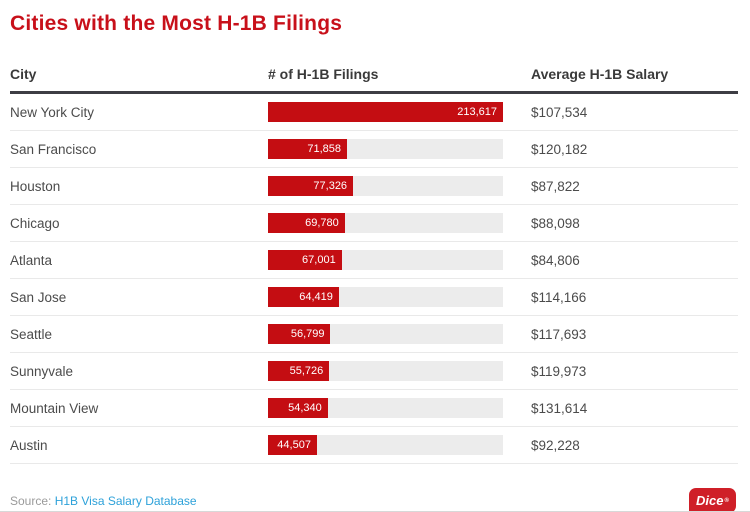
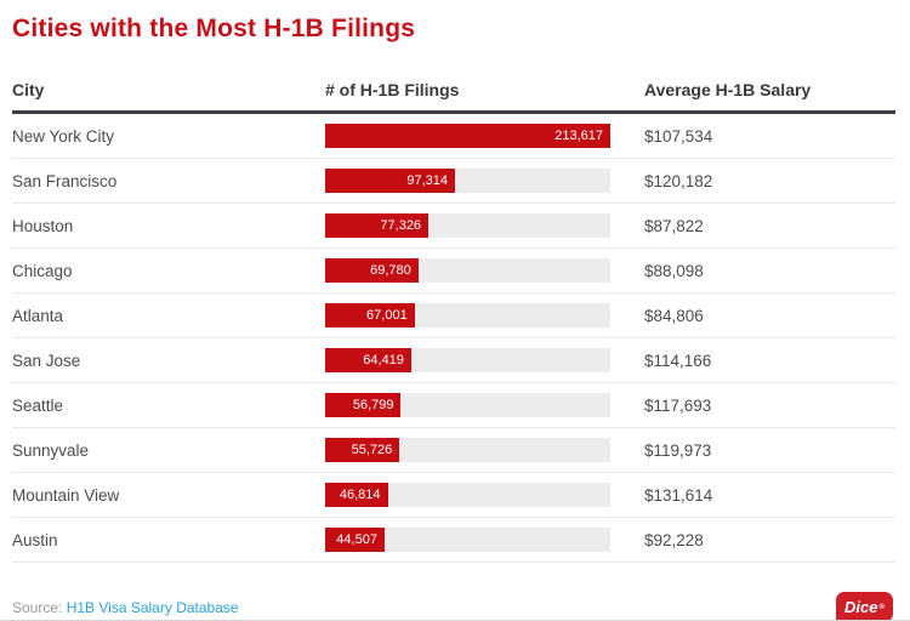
# of H-1B Filings/San Francisco: 71,858 -> 97,314
# of H-1B Filings/Mountain View: 54,340 -> 46,814
